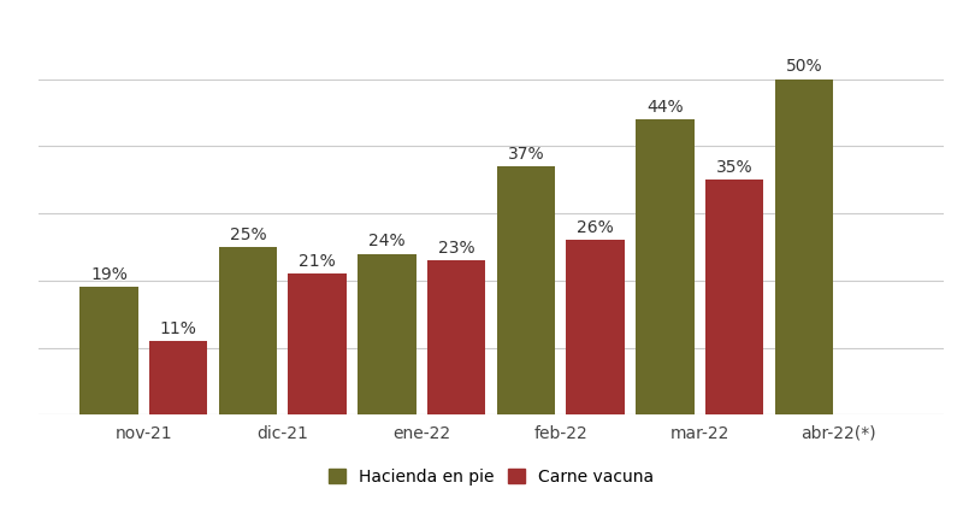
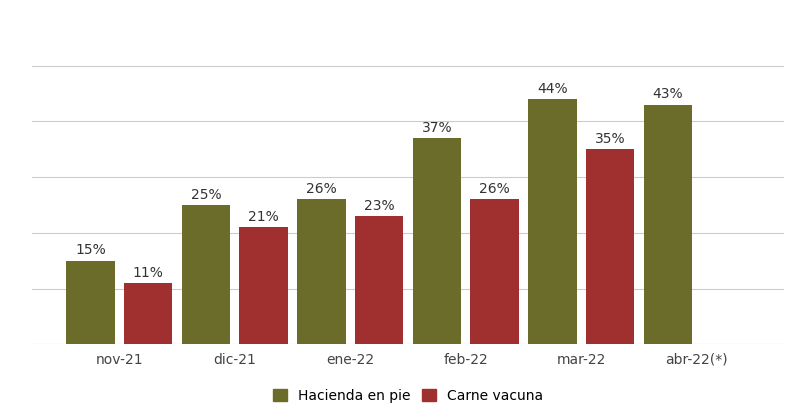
Hacienda en pie/nov-21: 19% -> 15%
Hacienda en pie/ene-22: 24% -> 26%
Hacienda en pie/abr-22(*): 50% -> 43%
